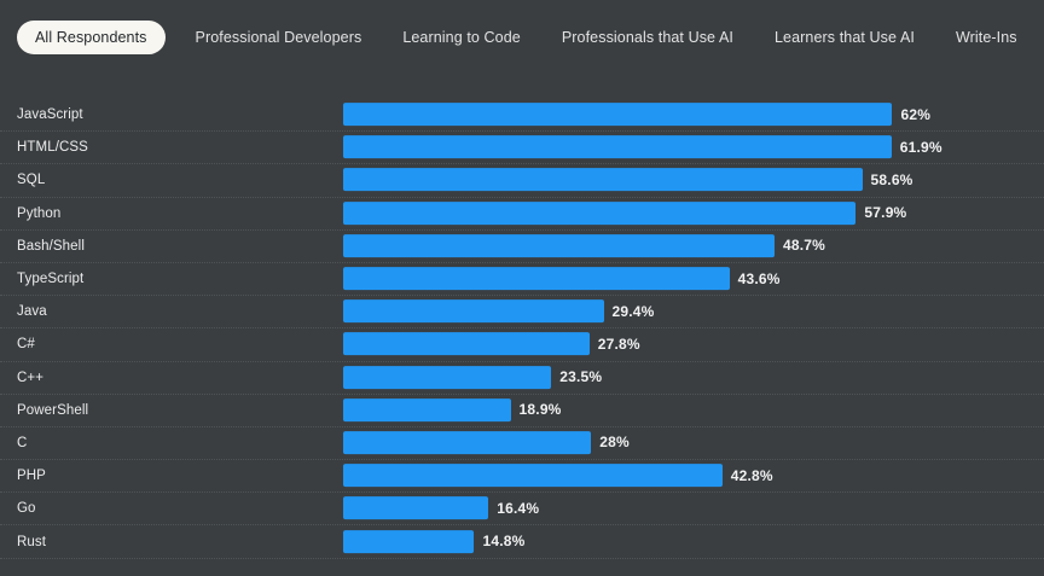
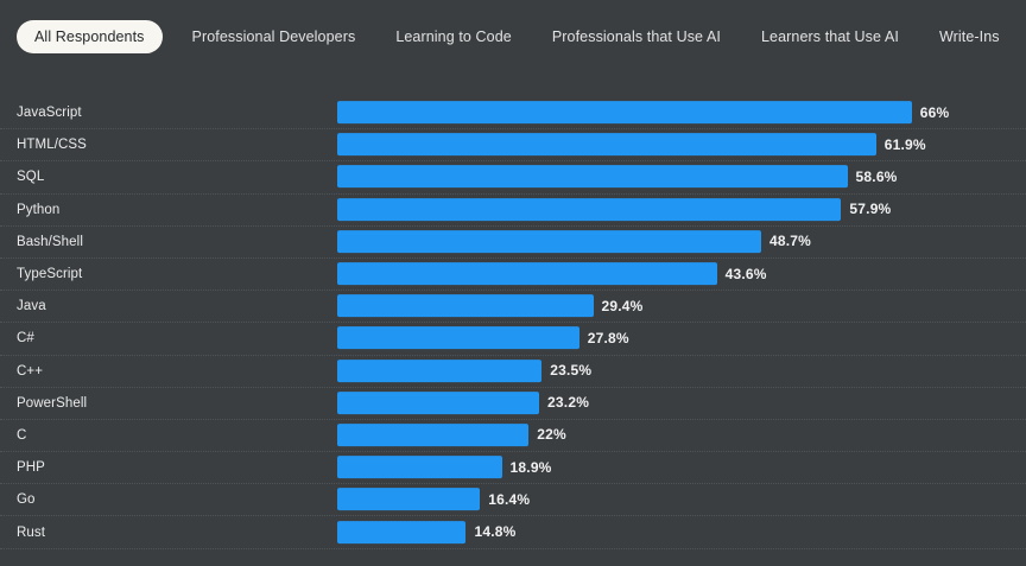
JavaScript: 62% -> 66%
PowerShell: 18.9% -> 23.2%
C: 28% -> 22%
PHP: 42.8% -> 18.9%
